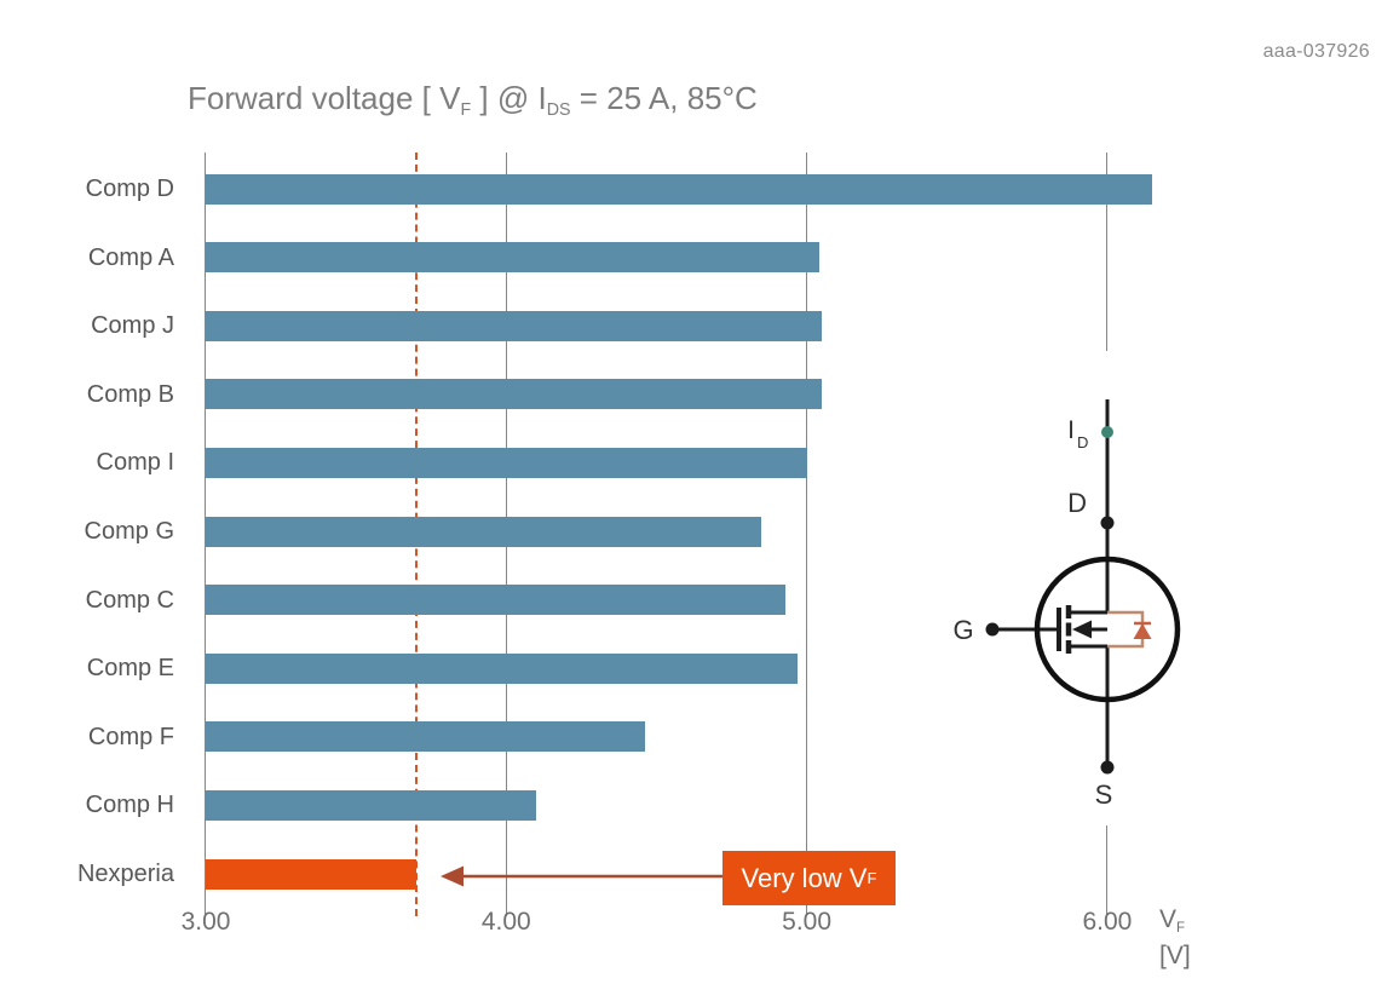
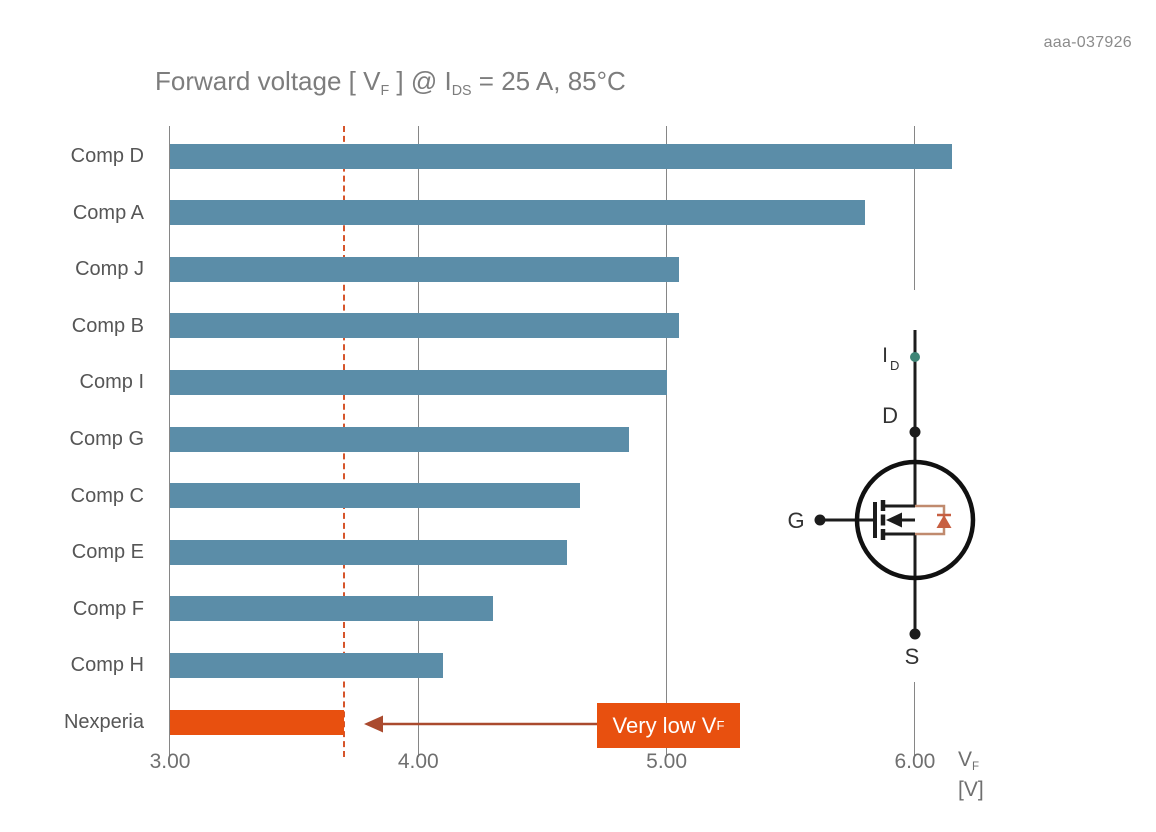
Comp A: 5.04 -> 5.80
Comp C: 4.93 -> 4.65
Comp E: 4.97 -> 4.60
Comp F: 4.46 -> 4.30
